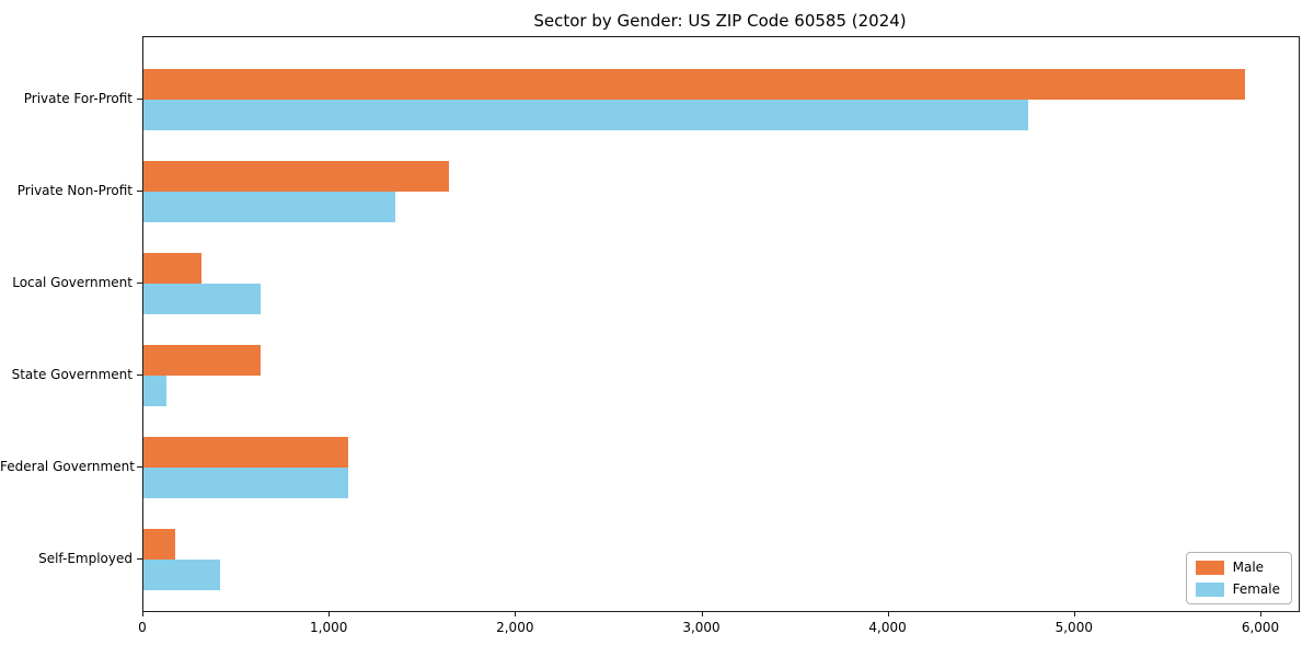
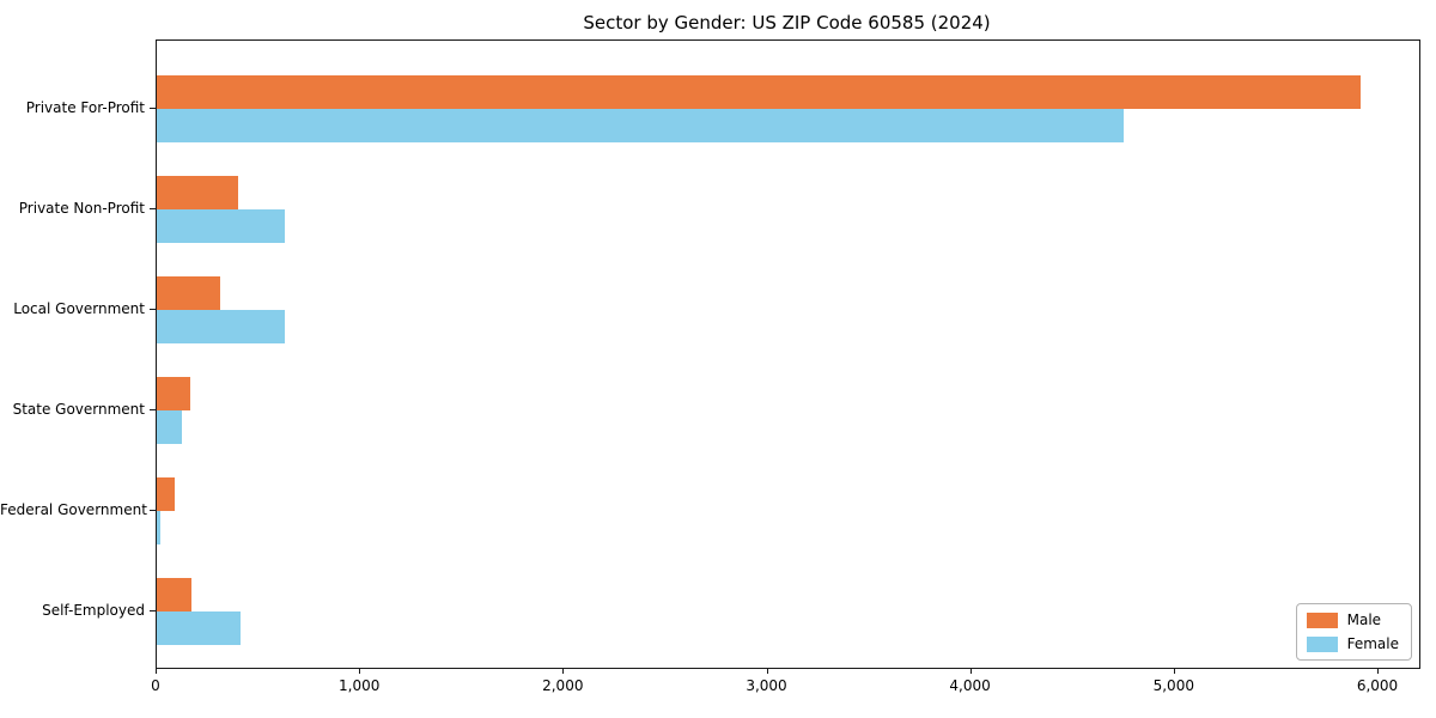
Male/Private Non-Profit: 1640 -> 400
Female/Private Non-Profit: 1350 -> 630
Male/State Government: 630 -> 160
Male/Federal Government: 1100 -> 80
Female/Federal Government: 1100 -> 20
